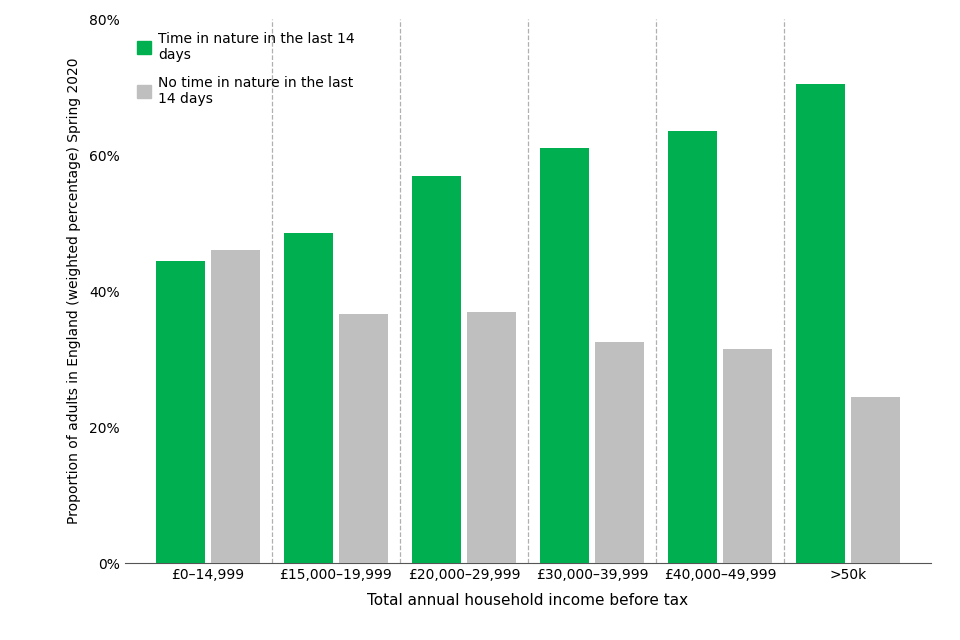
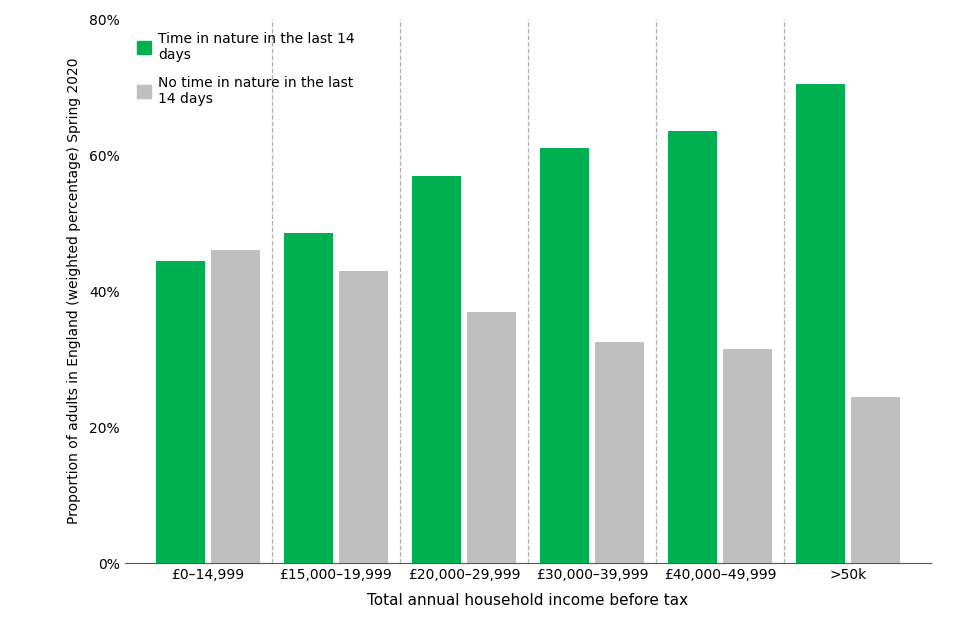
No time in nature in the last 14 days/£15,000–19,999: 36.6% -> 43.0%
